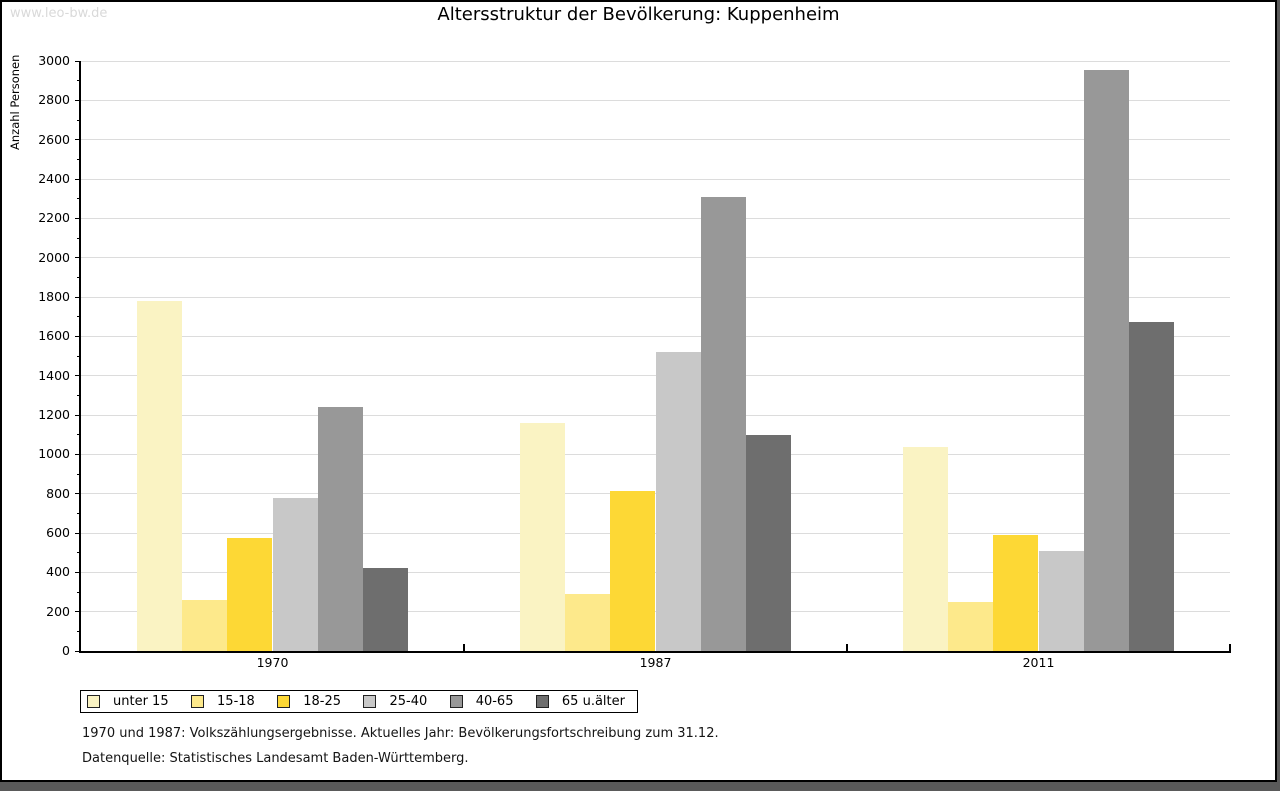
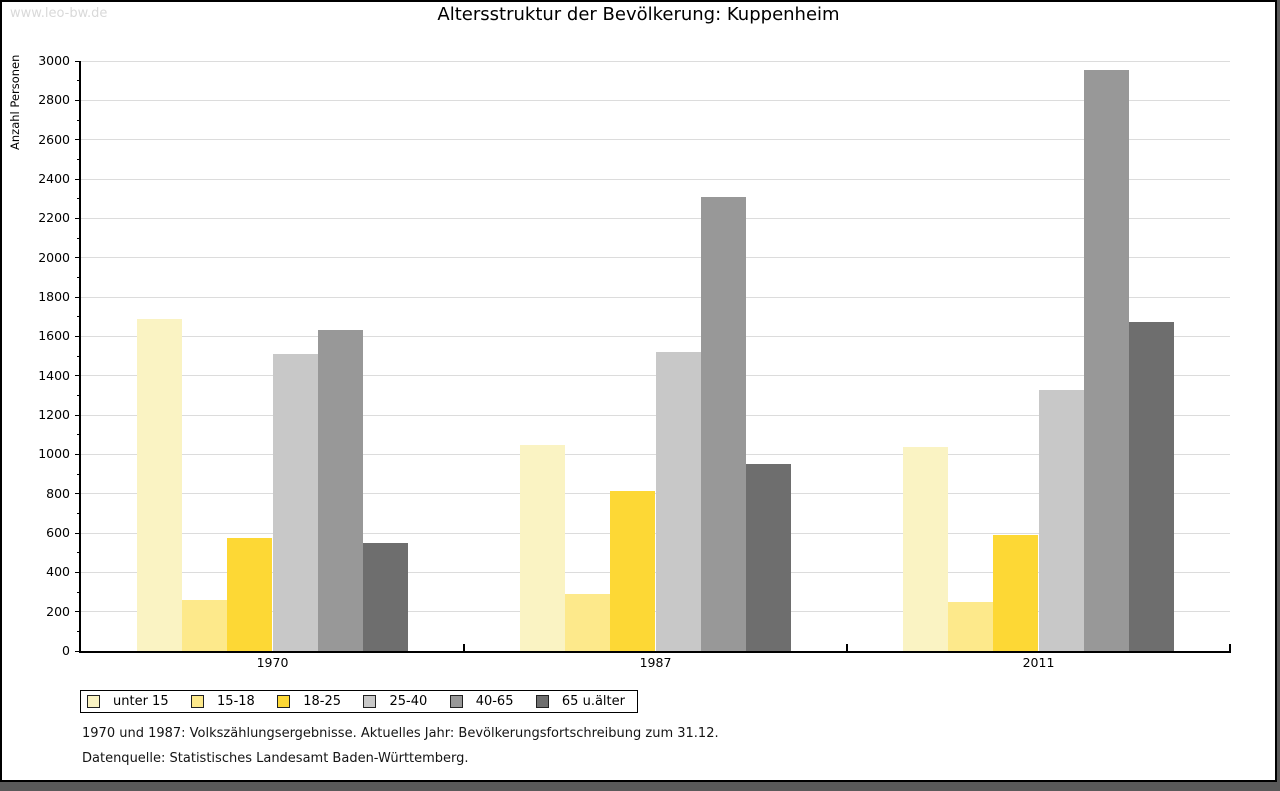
unter 15/1970: 1780 -> 1690
25-40/1970: 780 -> 1510
40-65/1970: 1240 -> 1630
65 u.älter/1970: 420 -> 550
unter 15/1987: 1160 -> 1040
65 u.älter/1987: 1100 -> 950
25-40/2011: 510 -> 1320
